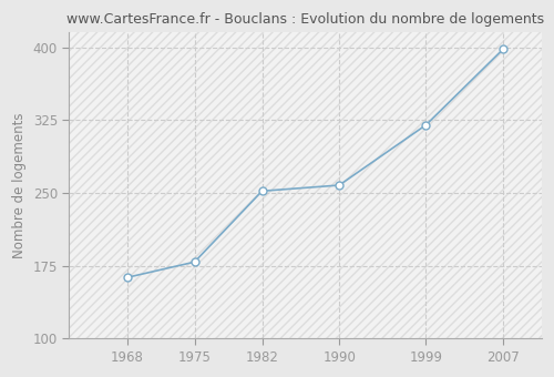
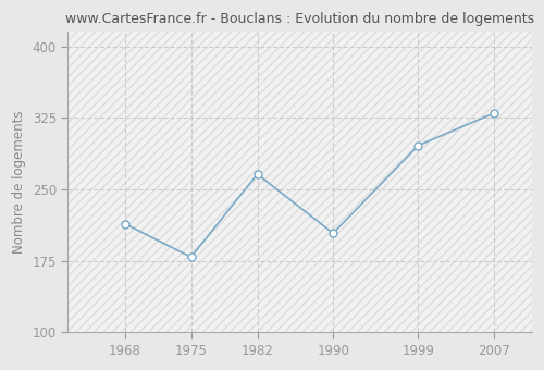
1968: 163 -> 214
1982: 252 -> 266
1990: 258 -> 204
1999: 320 -> 296
2007: 398 -> 330
